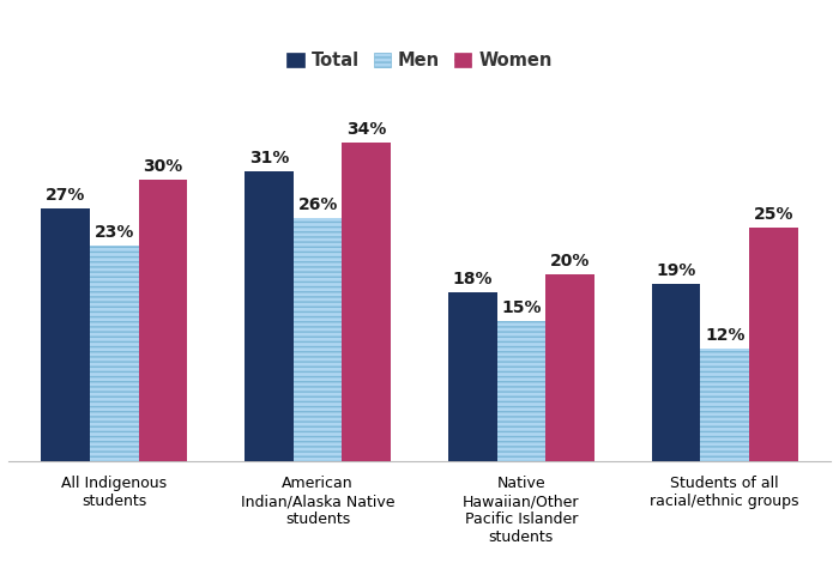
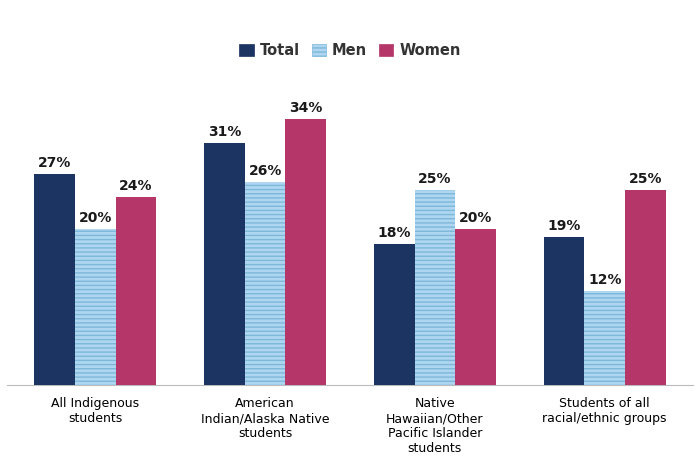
Men/All Indigenous students: 23% -> 20%
Women/All Indigenous students: 30% -> 24%
Men/Native Hawaiian/Other Pacific Islander students: 15% -> 25%
